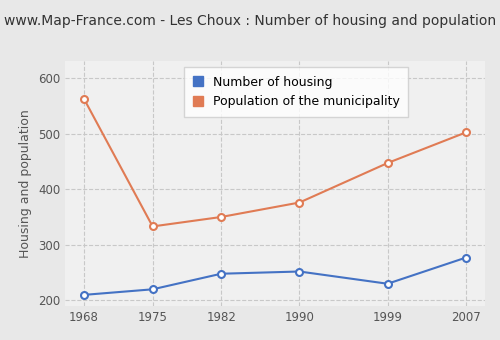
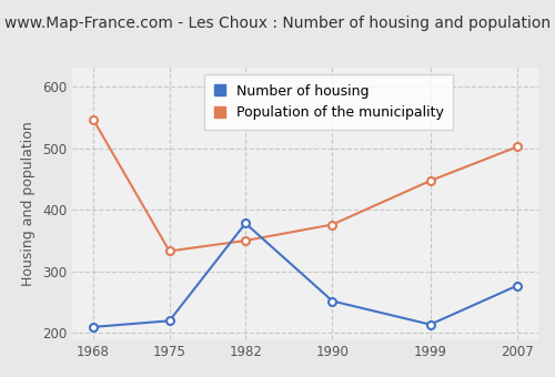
Population of the municipality/1968: 562 -> 546
Number of housing/1982: 248 -> 378
Number of housing/1999: 230 -> 214
